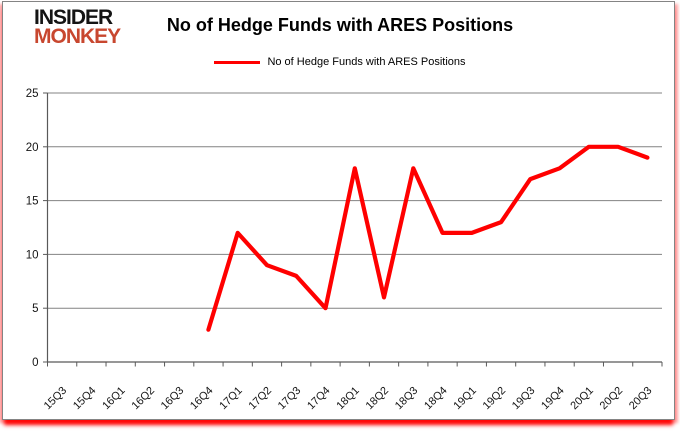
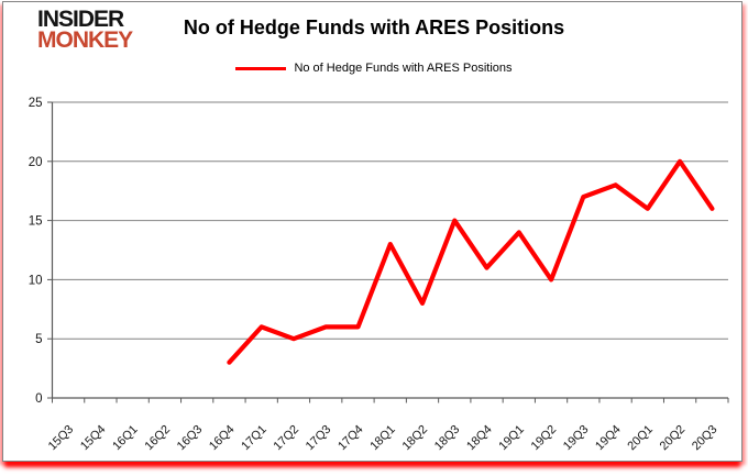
17Q1: 12 -> 6
17Q2: 9 -> 5
17Q3: 8 -> 6
17Q4: 5 -> 6
18Q1: 18 -> 13
18Q2: 6 -> 8
18Q3: 18 -> 15
18Q4: 12 -> 11
19Q1: 12 -> 14
19Q2: 13 -> 10
20Q1: 20 -> 16
20Q3: 19 -> 16
